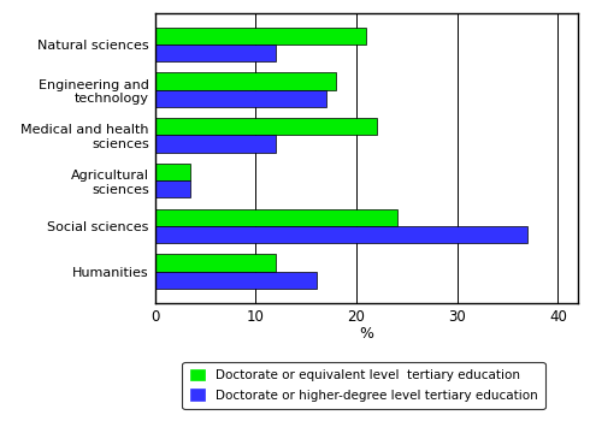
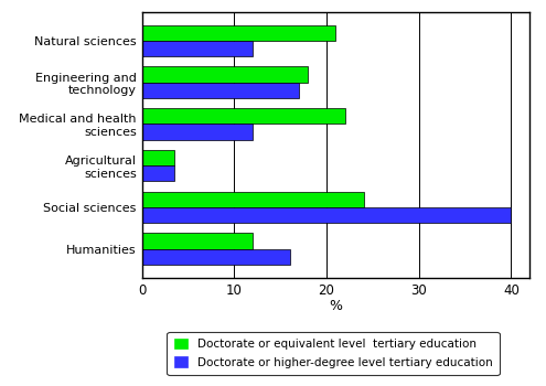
Doctorate or higher-degree level tertiary education/Social sciences: 37.0 -> 40.0
